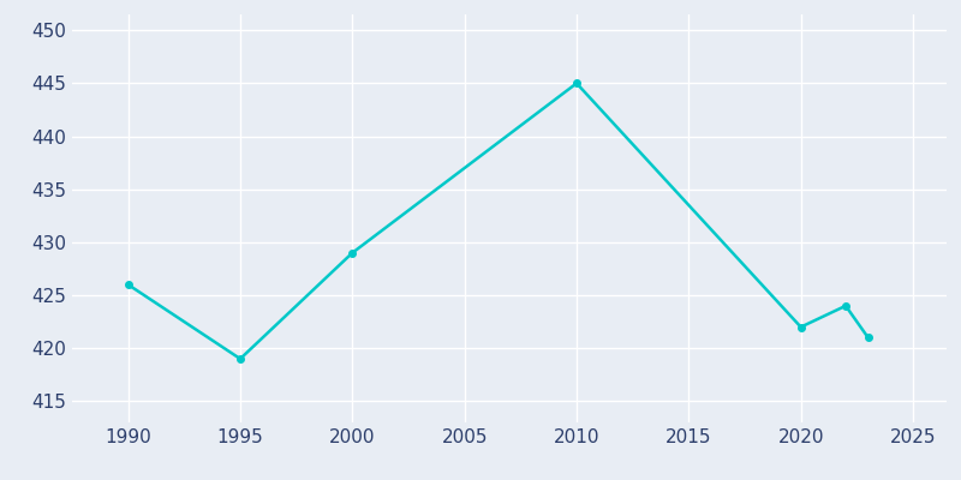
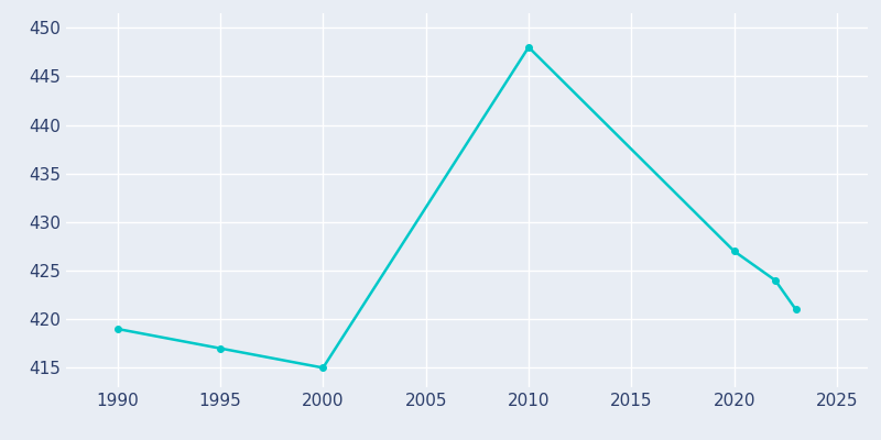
1990: 426 -> 419
1995: 419 -> 417
2000: 429 -> 415
2010: 445 -> 448
2020: 422 -> 427
